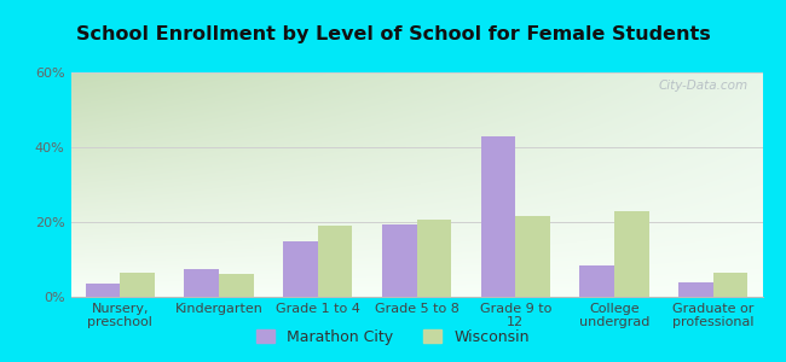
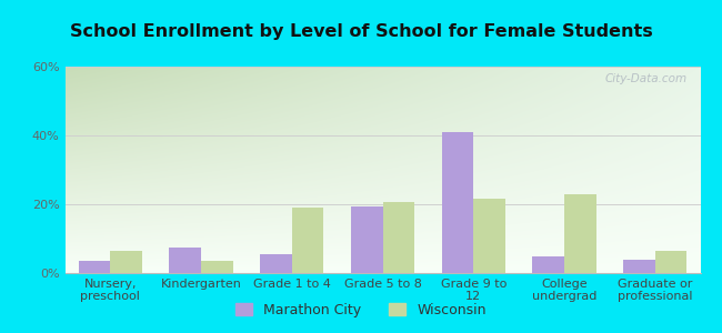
Wisconsin/Kindergarten: 6.0% -> 3.5%
Marathon City/Grade 1 to 4: 15.0% -> 5.5%
Marathon City/Grade 9 to 12: 43.0% -> 41.0%
Marathon City/College undergrad: 8.5% -> 5.0%
